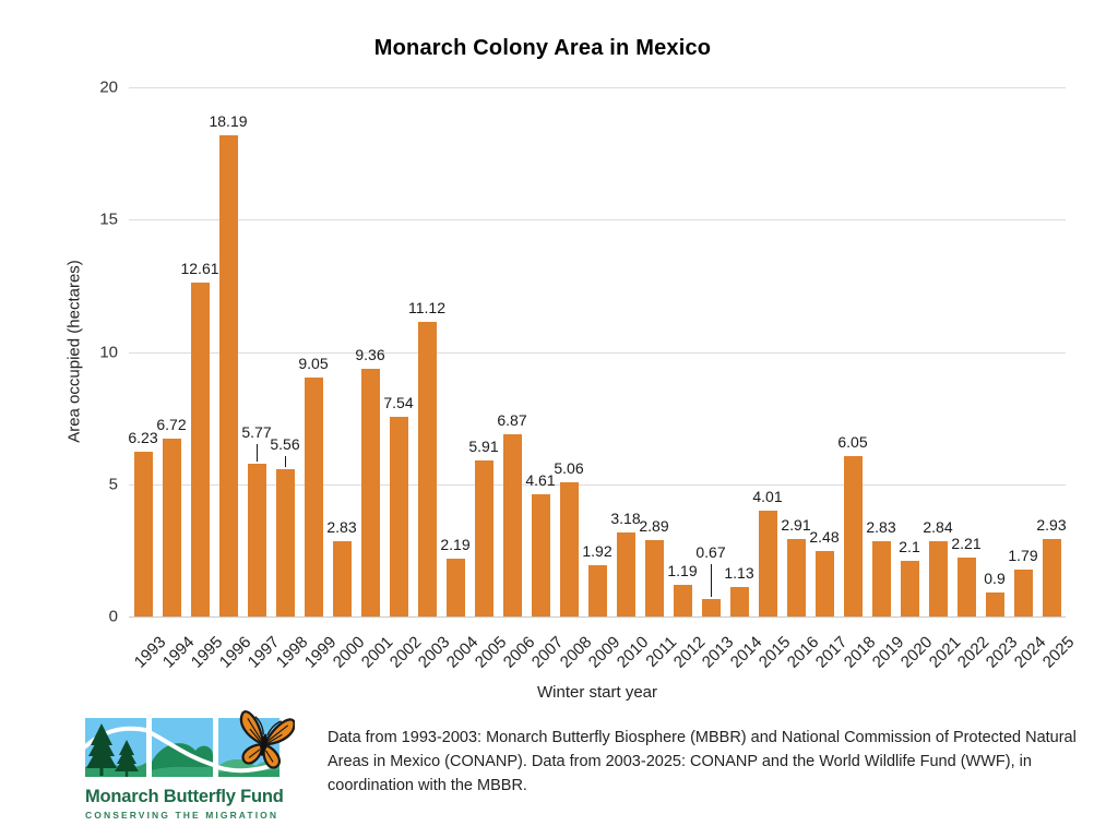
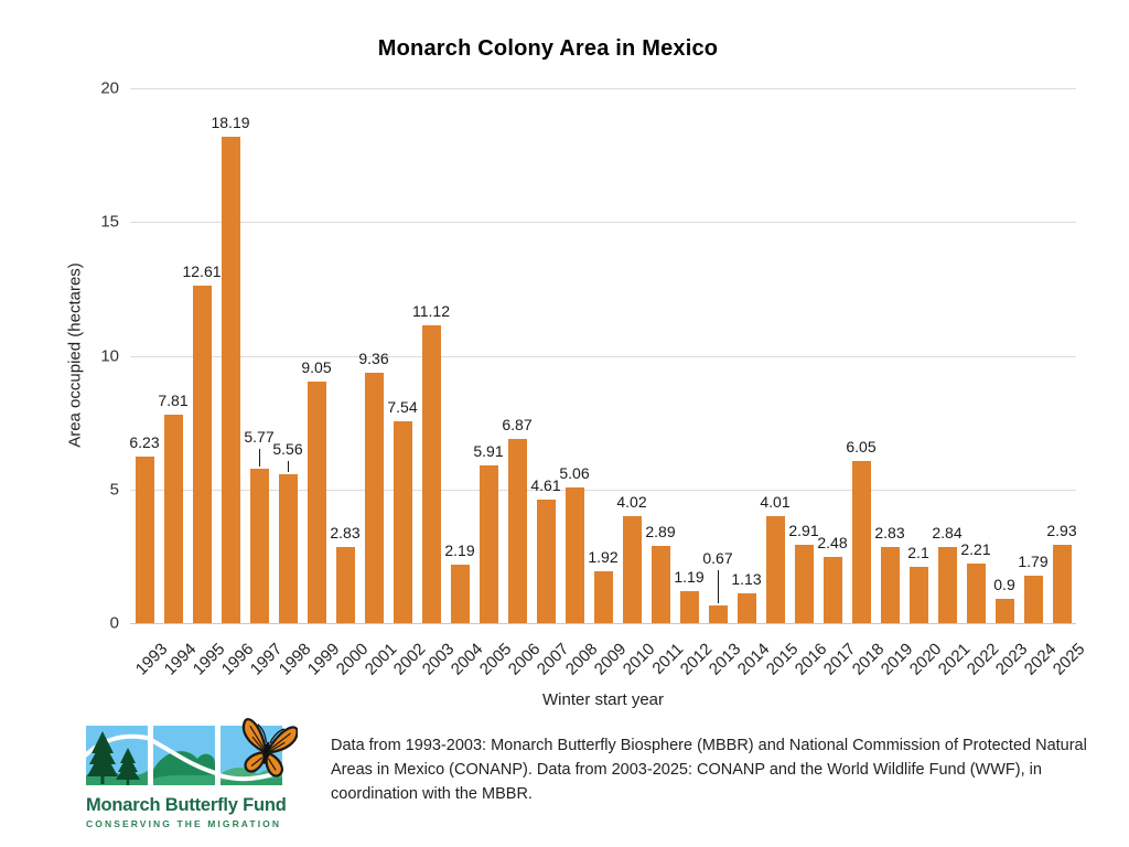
1994: 6.72 -> 7.81
2010: 3.18 -> 4.02
